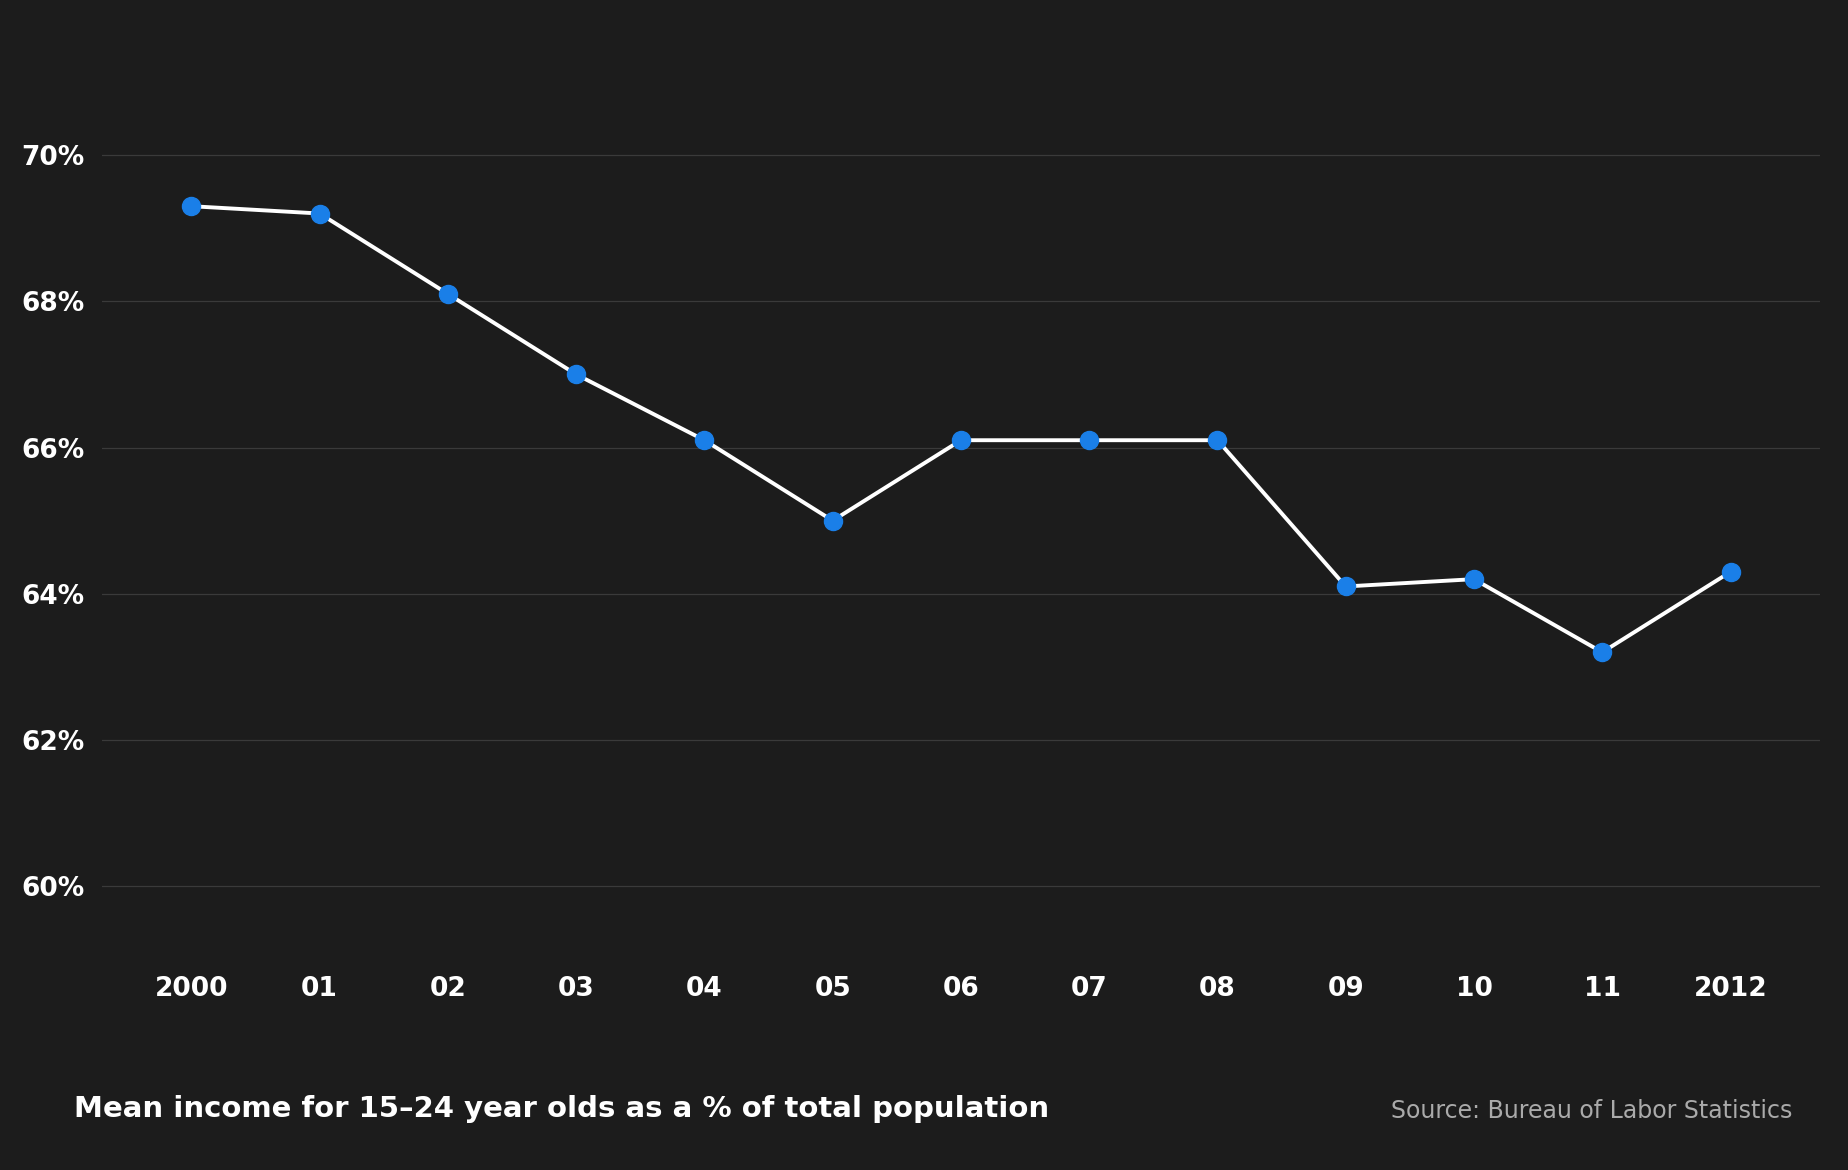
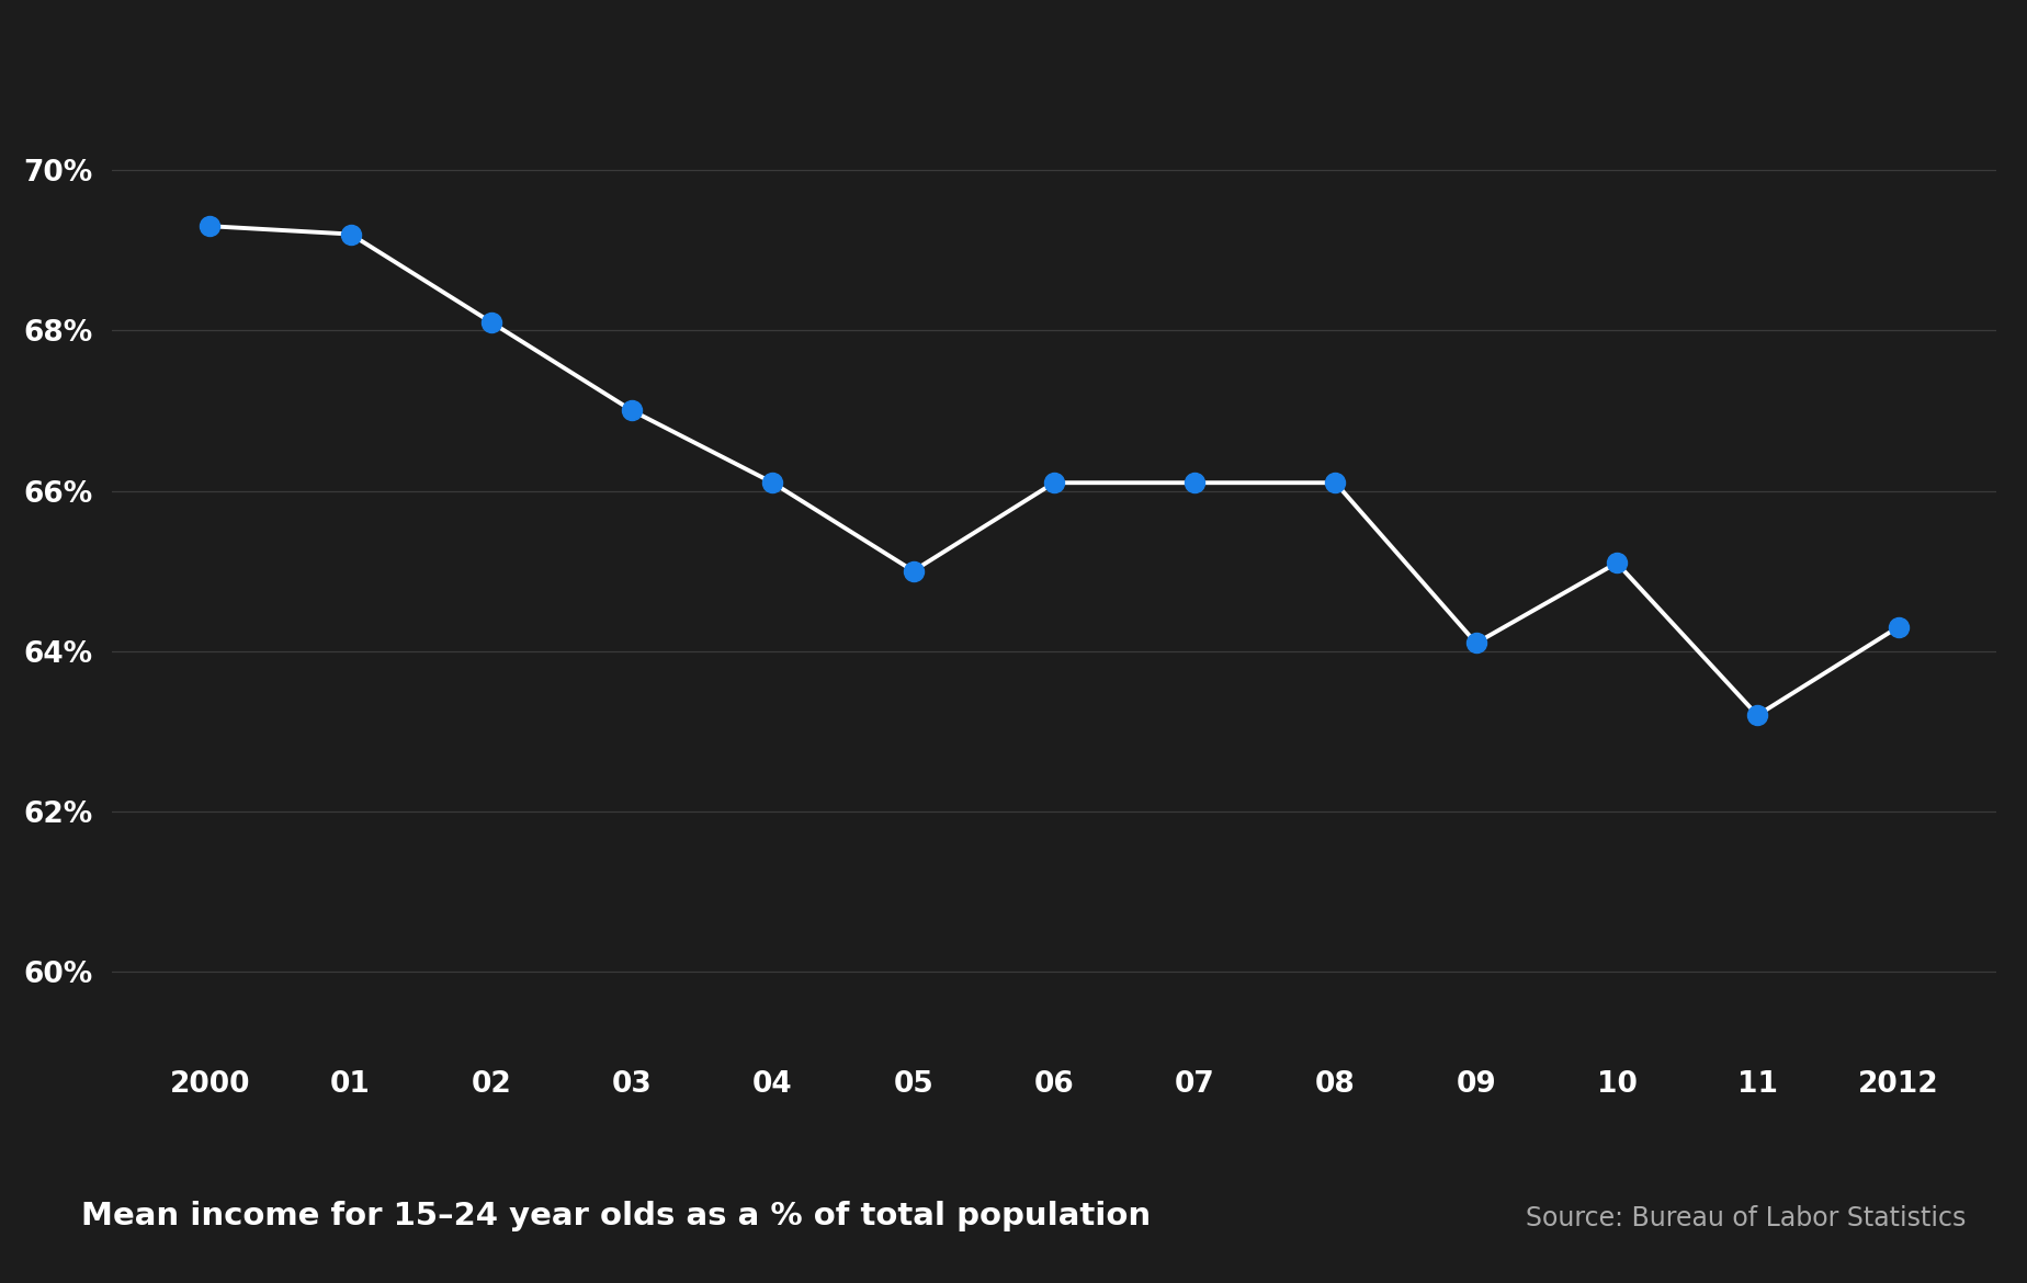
10: 64.2% -> 65.1%
